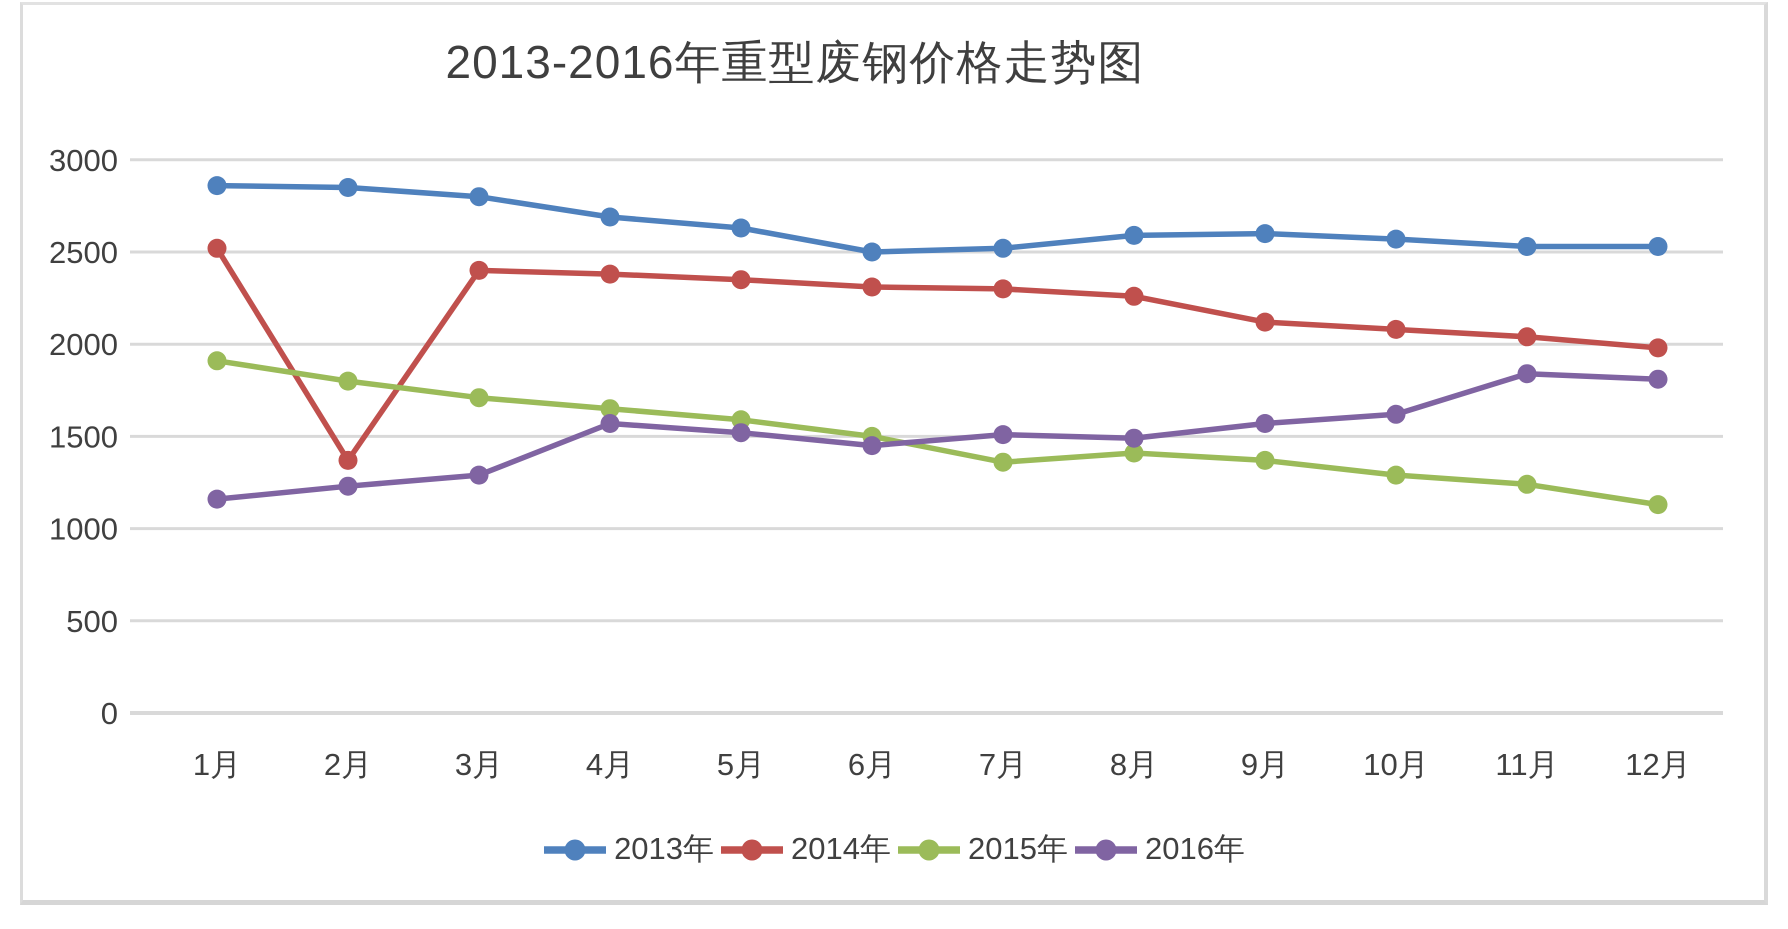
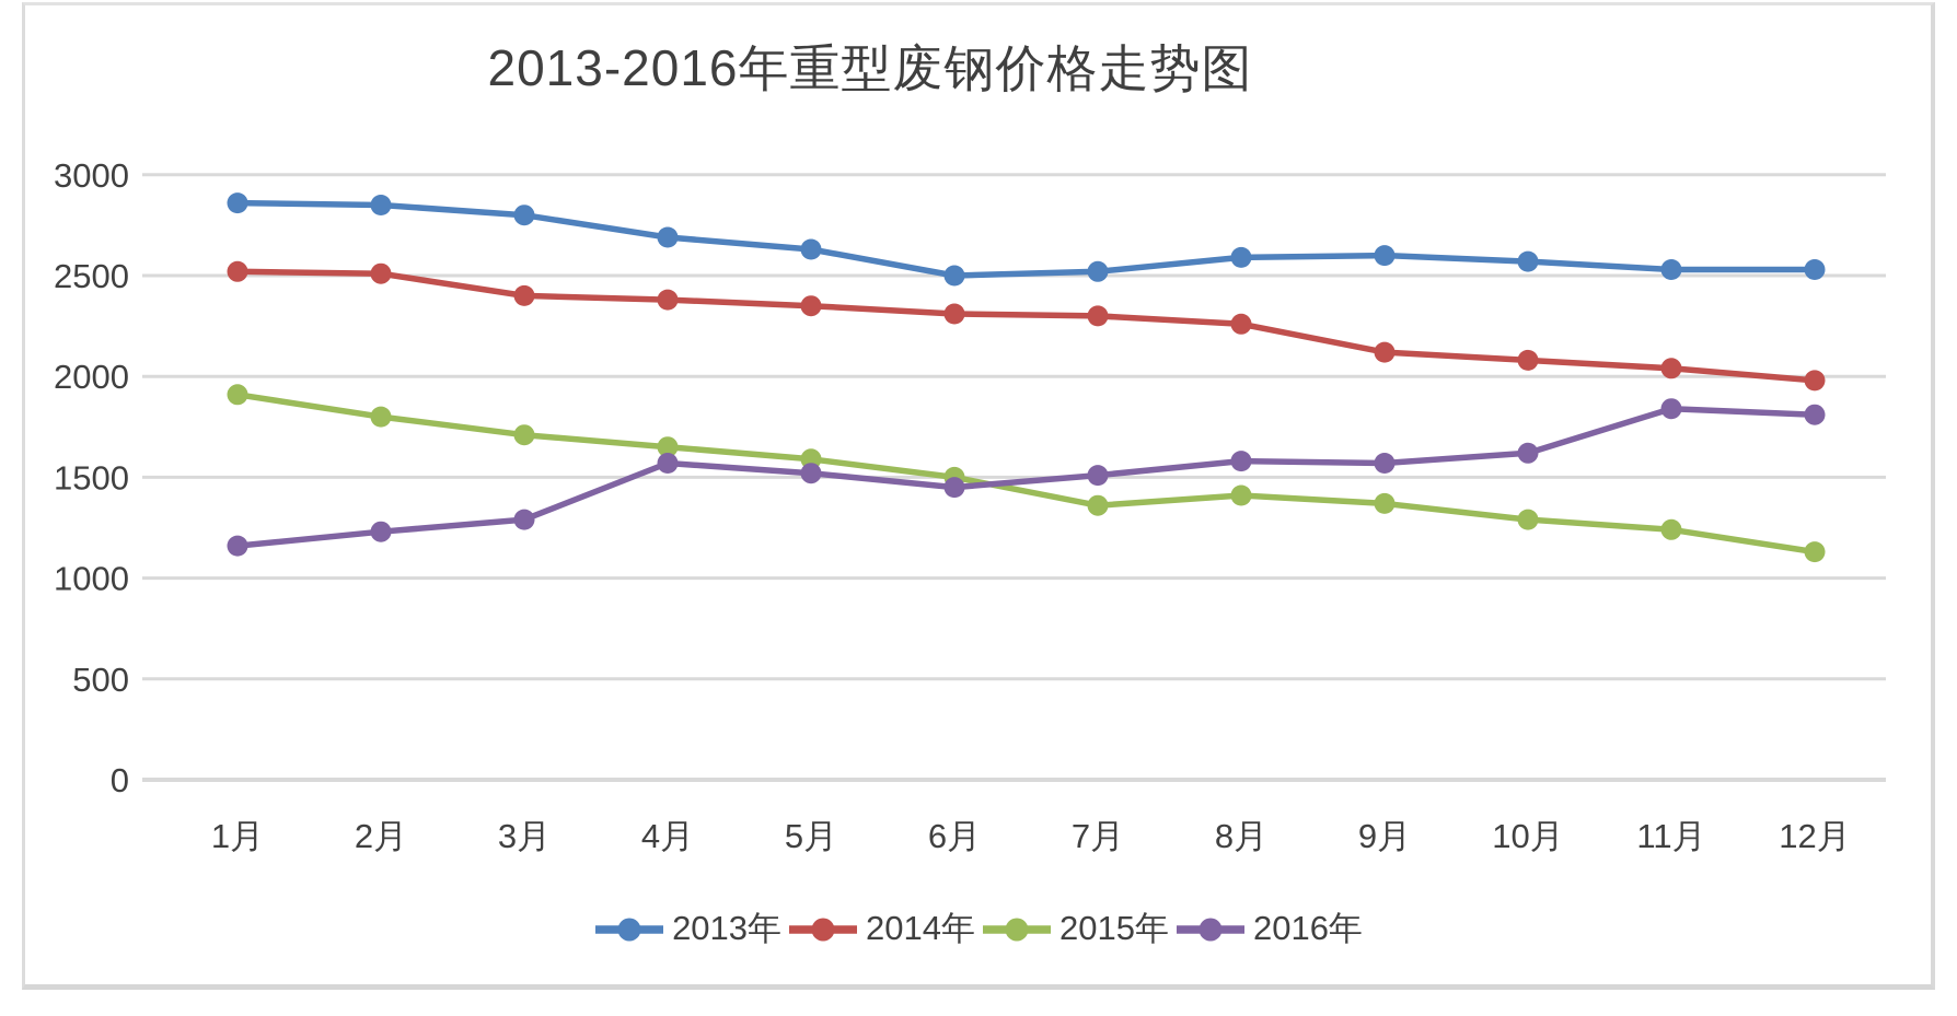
2014年/2月: 1370 -> 2510
2016年/8月: 1490 -> 1580
